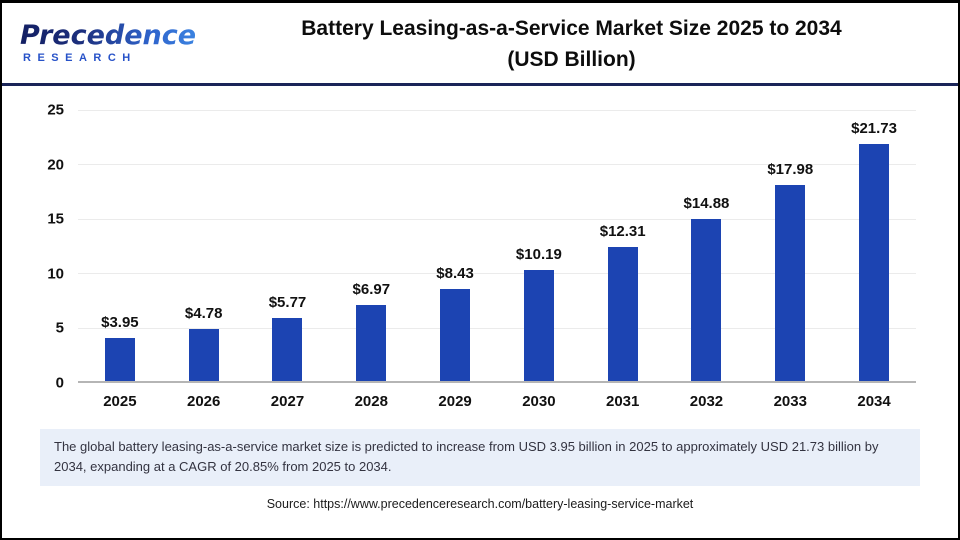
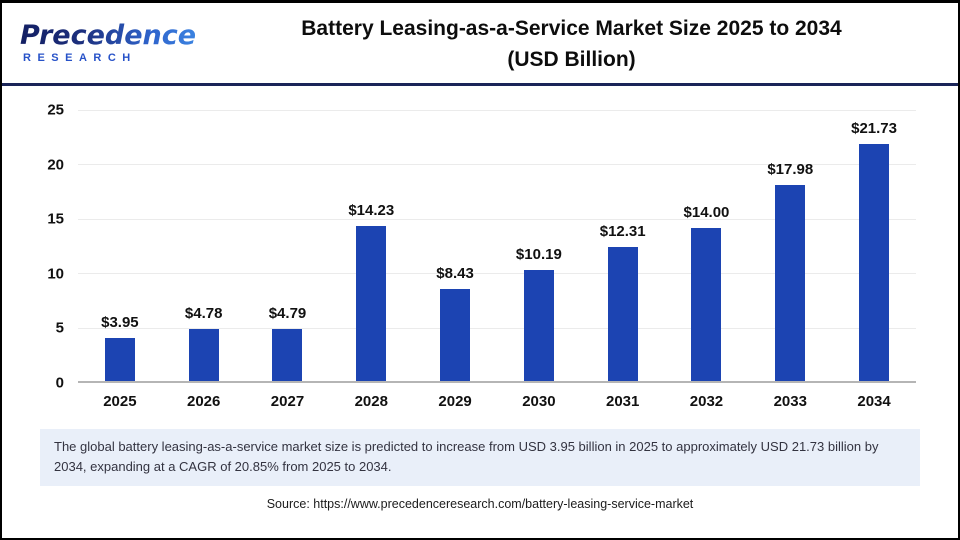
2027: $5.77 -> $4.79
2028: $6.97 -> $14.23
2032: $14.88 -> $14.00
